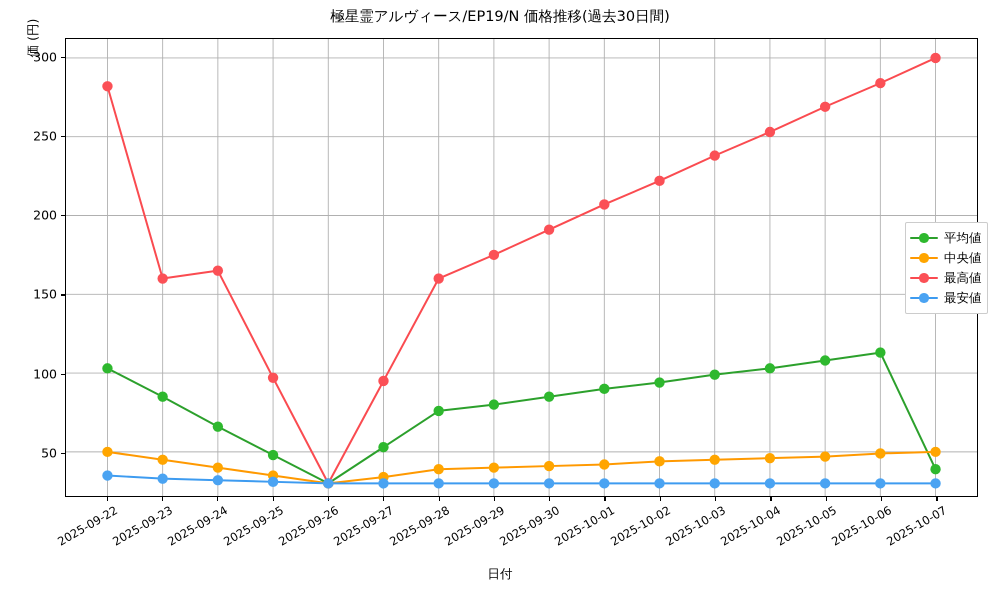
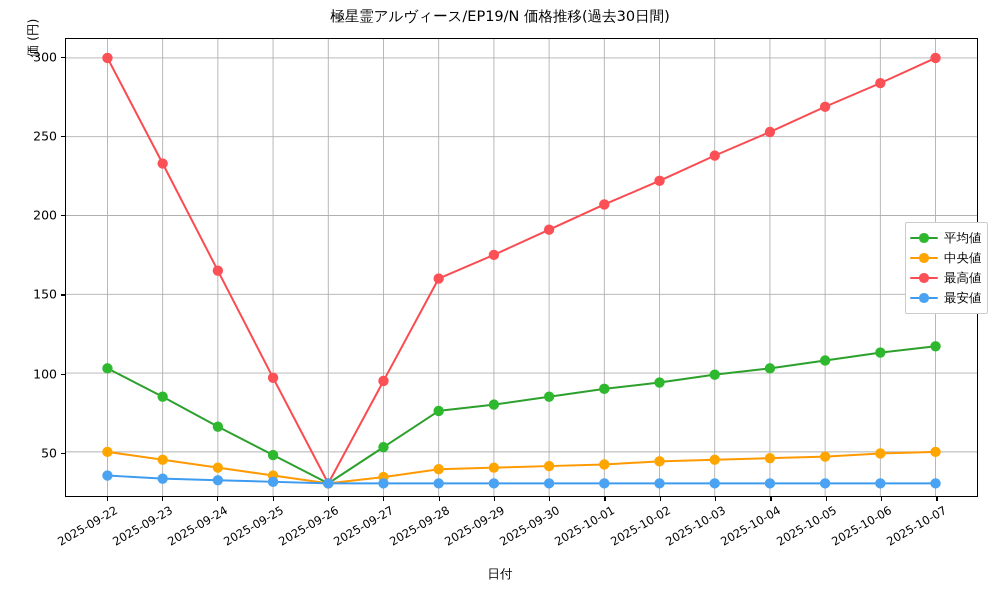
最高値/2025-09-22: 282 -> 300
最高値/2025-09-23: 160 -> 233
平均値/2025-10-07: 39 -> 117
